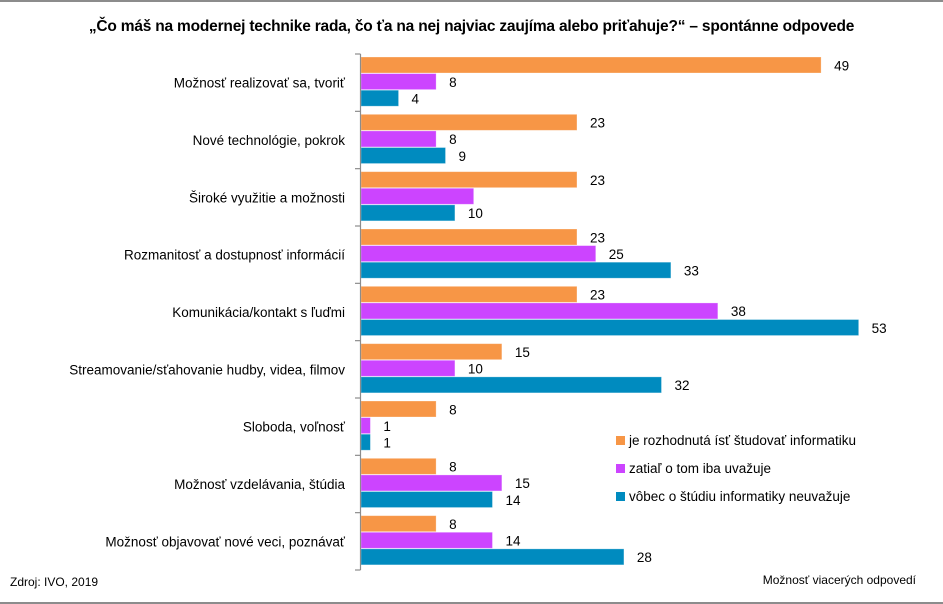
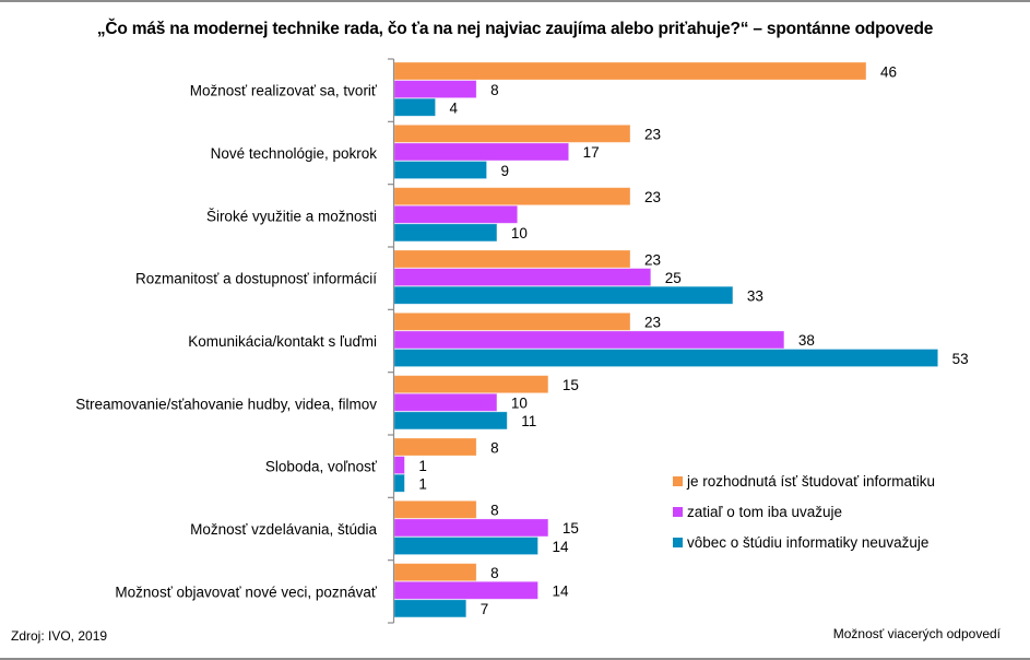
je rozhodnutá ísť študovať informatiku/Možnosť realizovať sa, tvoriť: 49 -> 46
zatiaľ o tom iba uvažuje/Nové technológie, pokrok: 8 -> 17
vôbec o štúdiu informatiky neuvažuje/Streamovanie/sťahovanie hudby, videa, filmov: 32 -> 11
vôbec o štúdiu informatiky neuvažuje/Možnosť objavovať nové veci, poznávať: 28 -> 7
